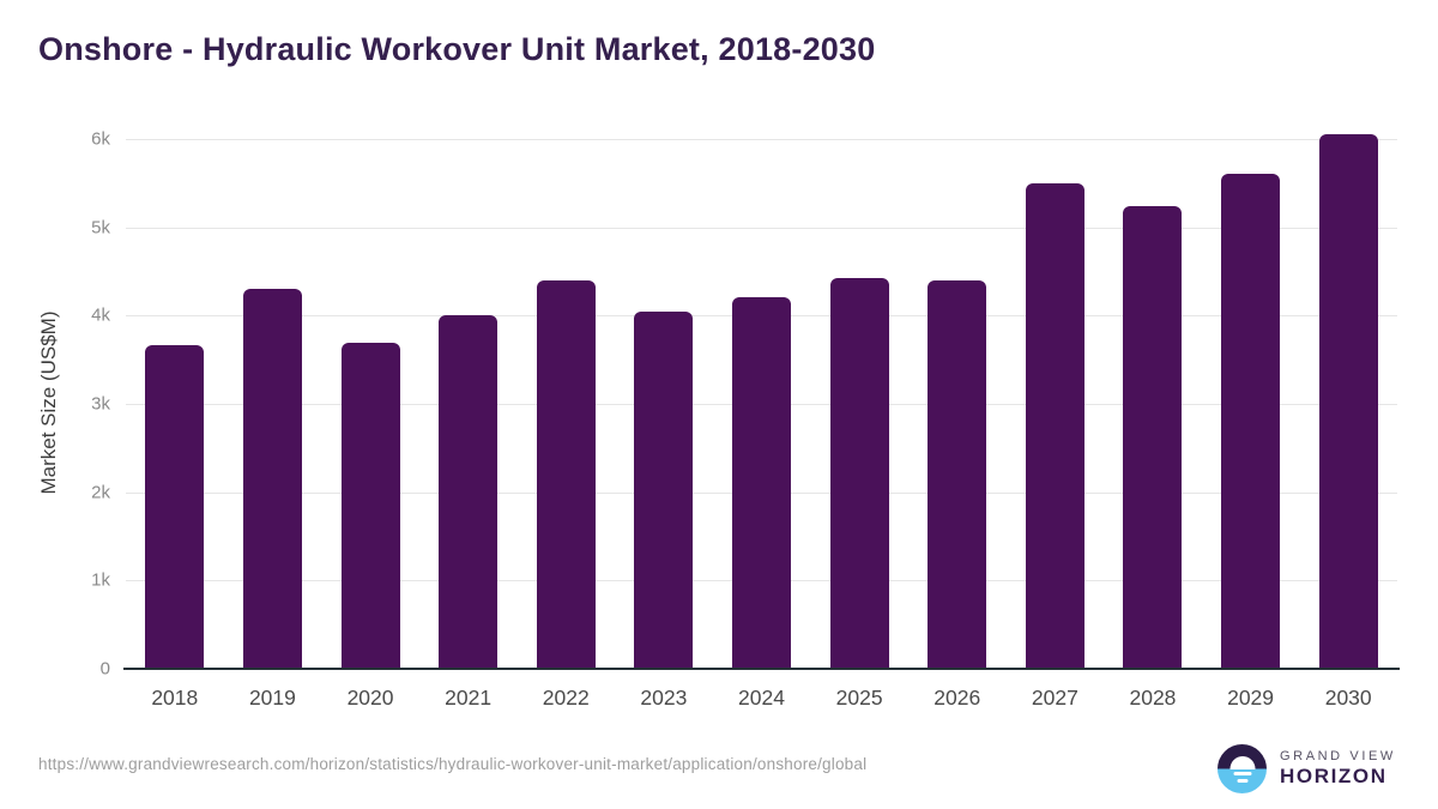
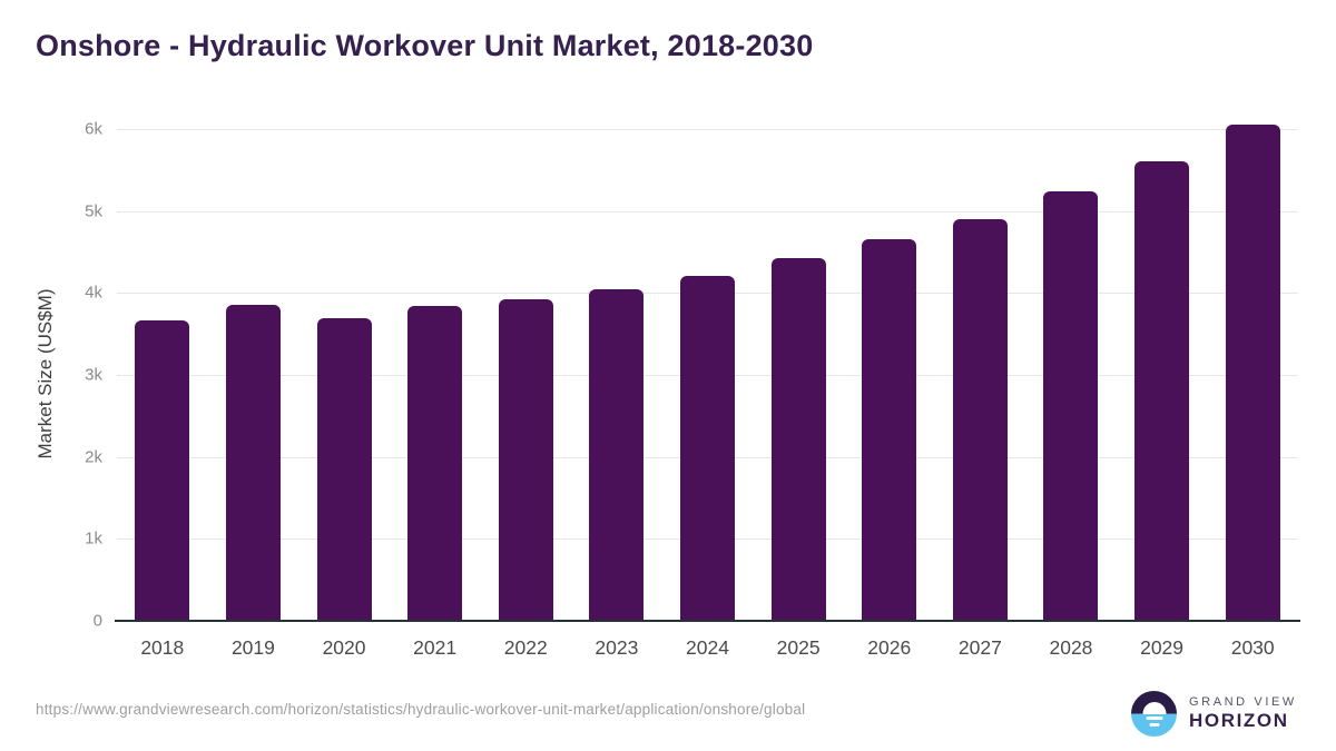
2019: 4.3k -> 3.8k
2021: 4.0k -> 3.8k
2022: 4.4k -> 3.9k
2026: 4.4k -> 4.6k
2027: 5.5k -> 4.9k
